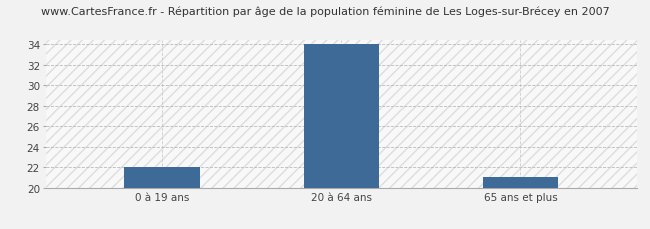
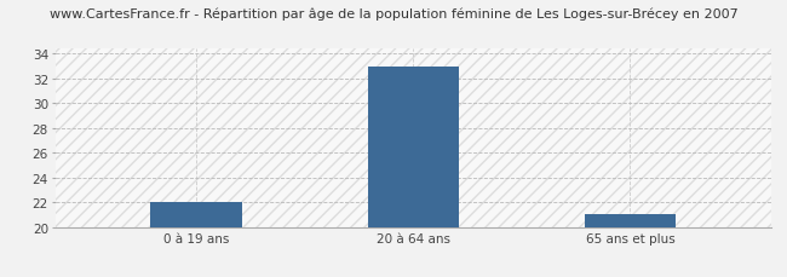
20 à 64 ans: 34 -> 33
